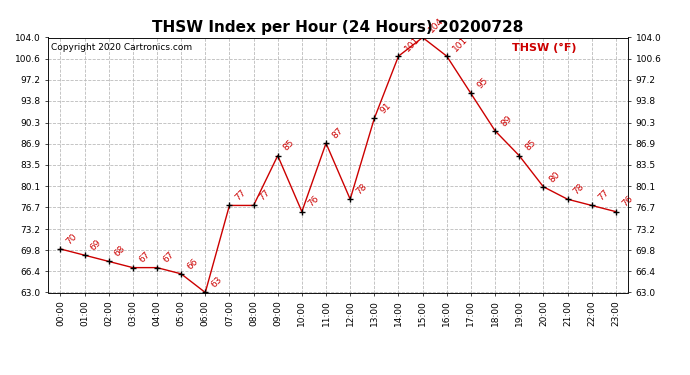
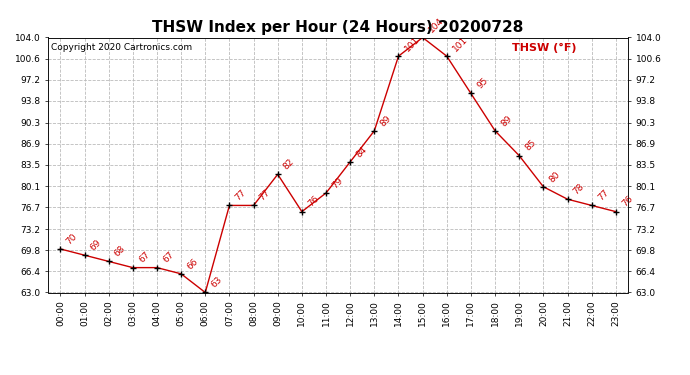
09:00: 85 -> 82
11:00: 87 -> 79
12:00: 78 -> 84
13:00: 91 -> 89
